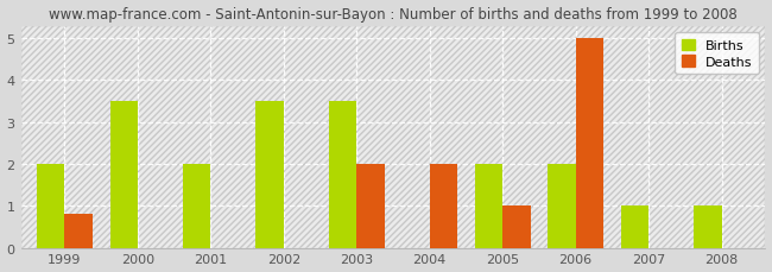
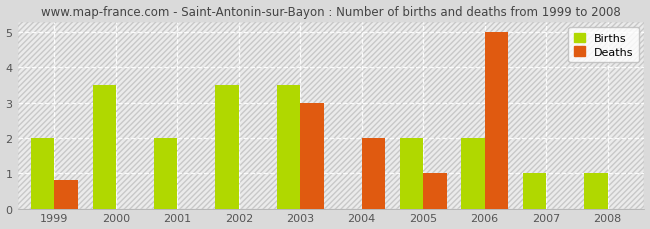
Deaths/2003: 2.0 -> 3.0
